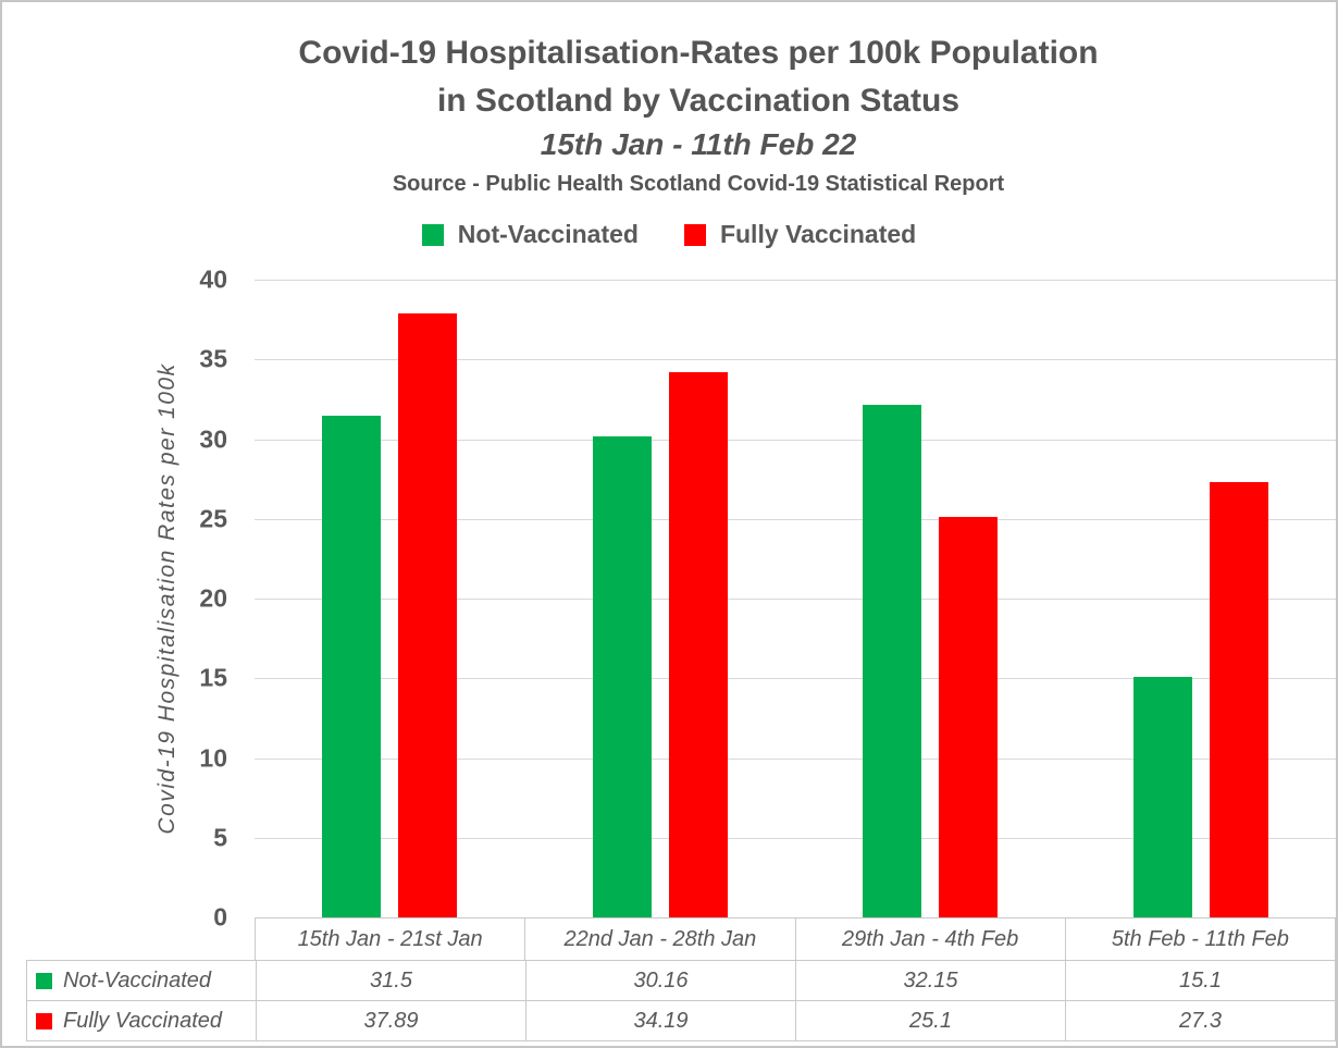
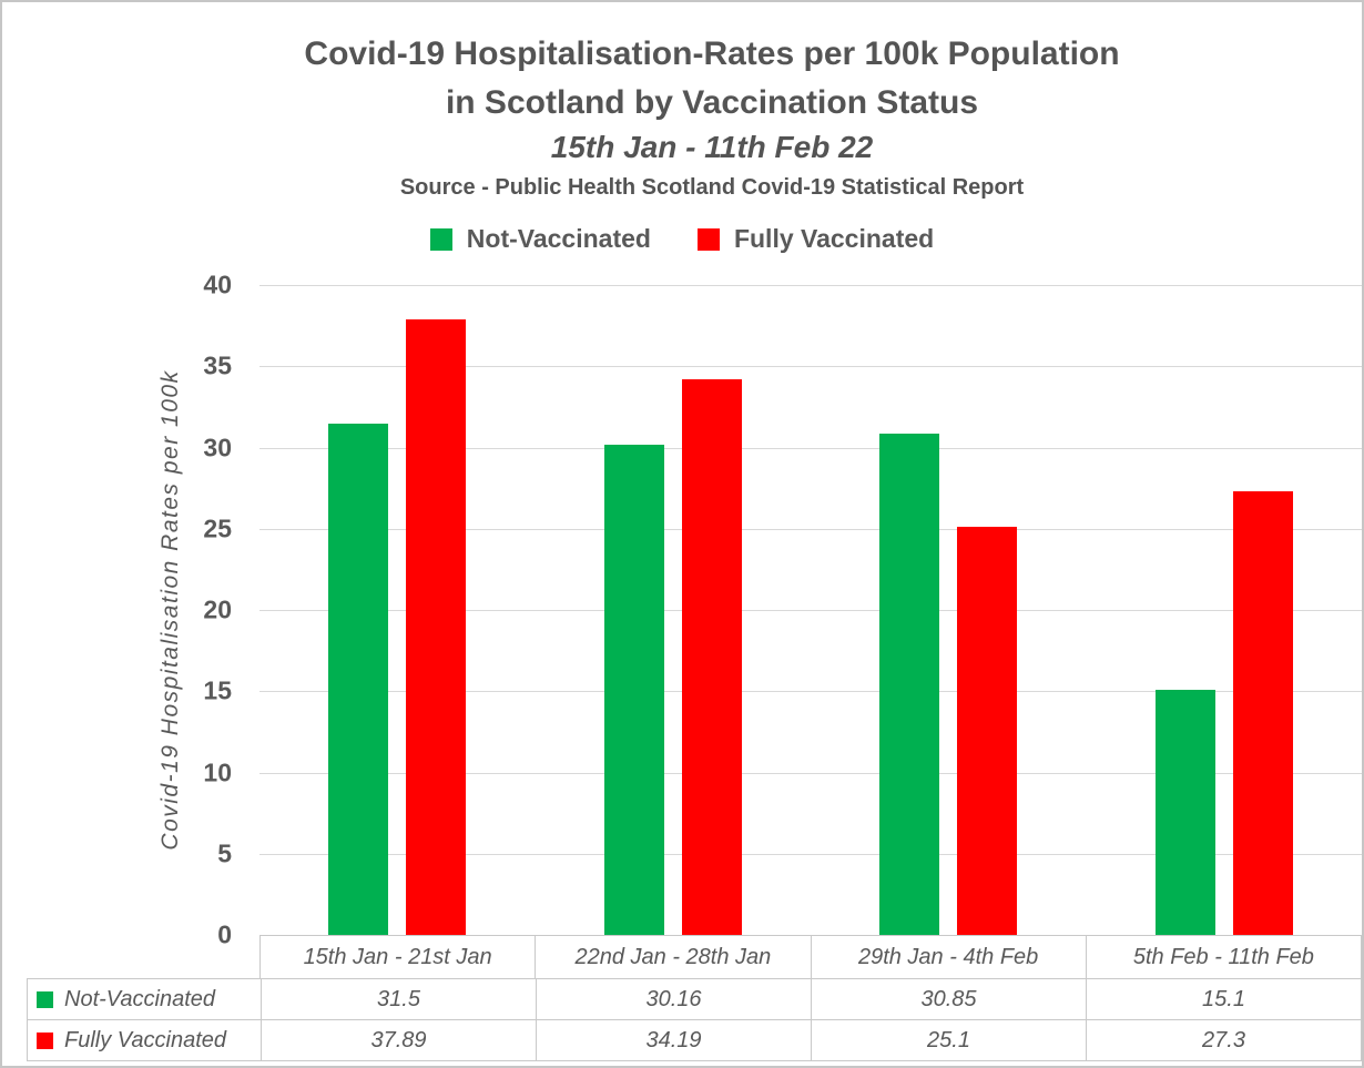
Not-Vaccinated/29th Jan - 4th Feb: 32.15 -> 30.85
